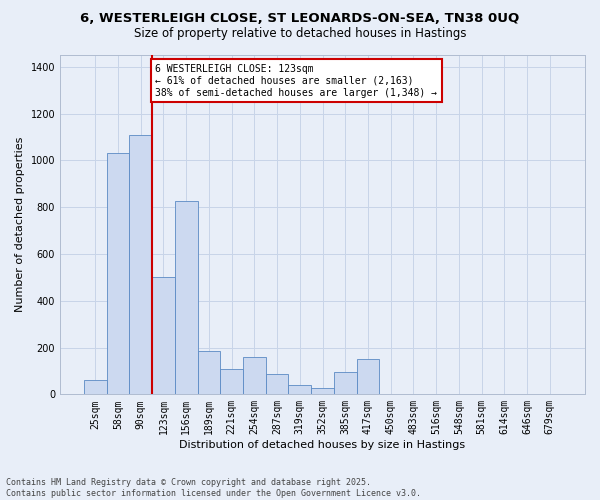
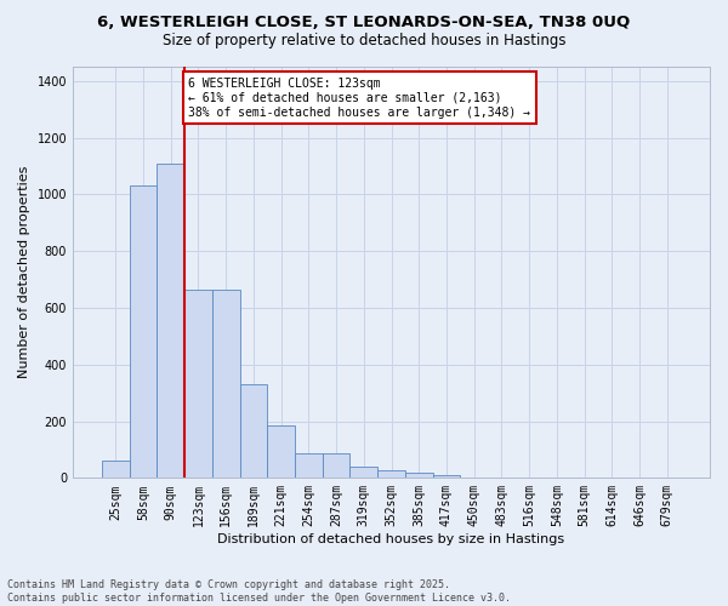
123sqm: 500 -> 665
156sqm: 825 -> 665
189sqm: 185 -> 330
221sqm: 110 -> 185
254sqm: 160 -> 85
385sqm: 95 -> 20
417sqm: 150 -> 10
